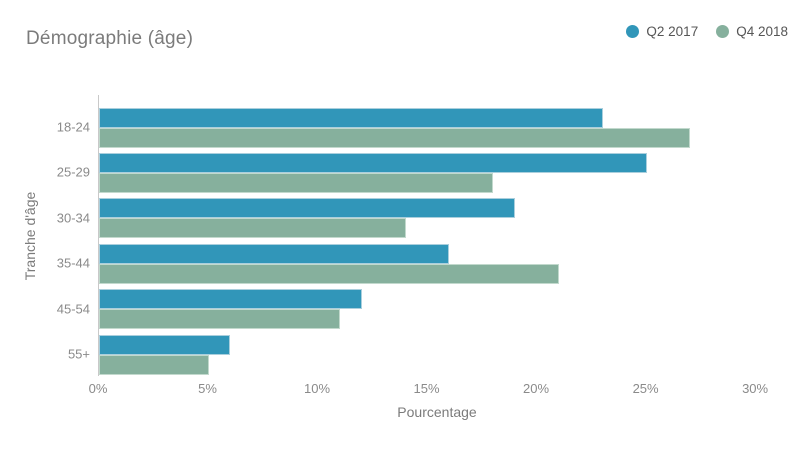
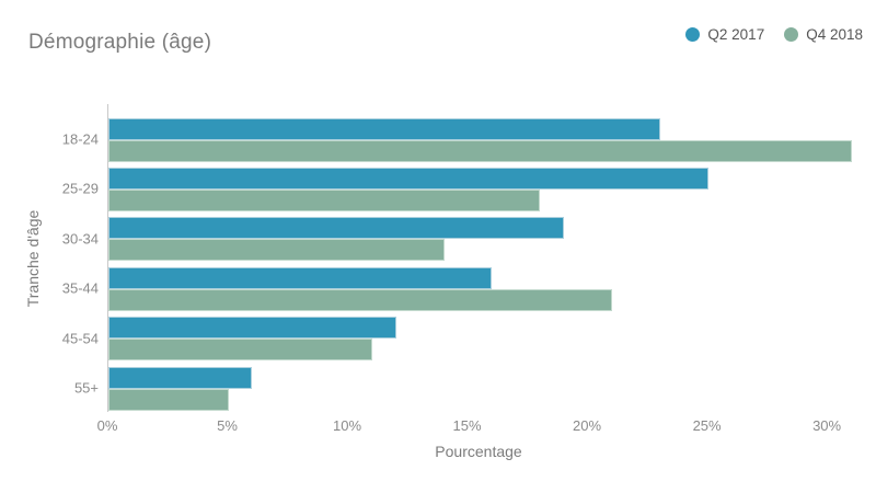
Q4 2018/18-24: 27% -> 31%
